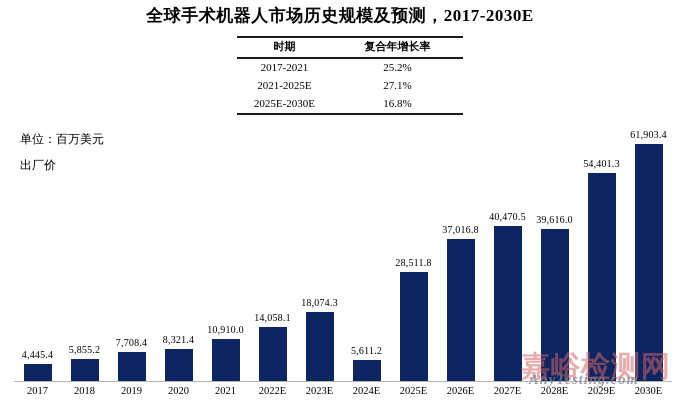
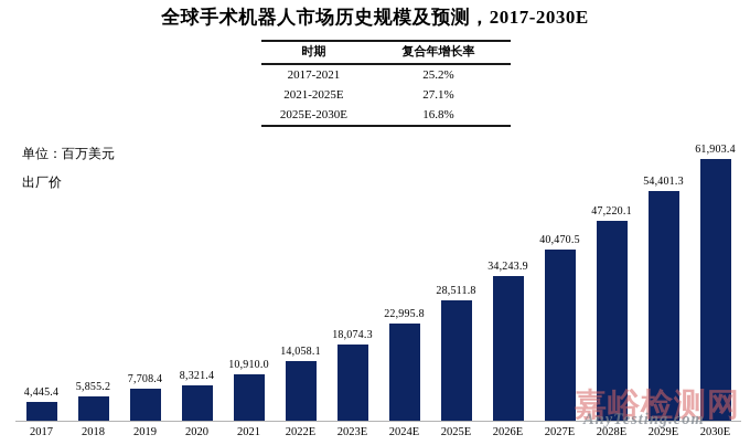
2024E: 5,611.2 -> 22,995.8
2026E: 37,016.8 -> 34,243.9
2028E: 39,616.0 -> 47,220.1
